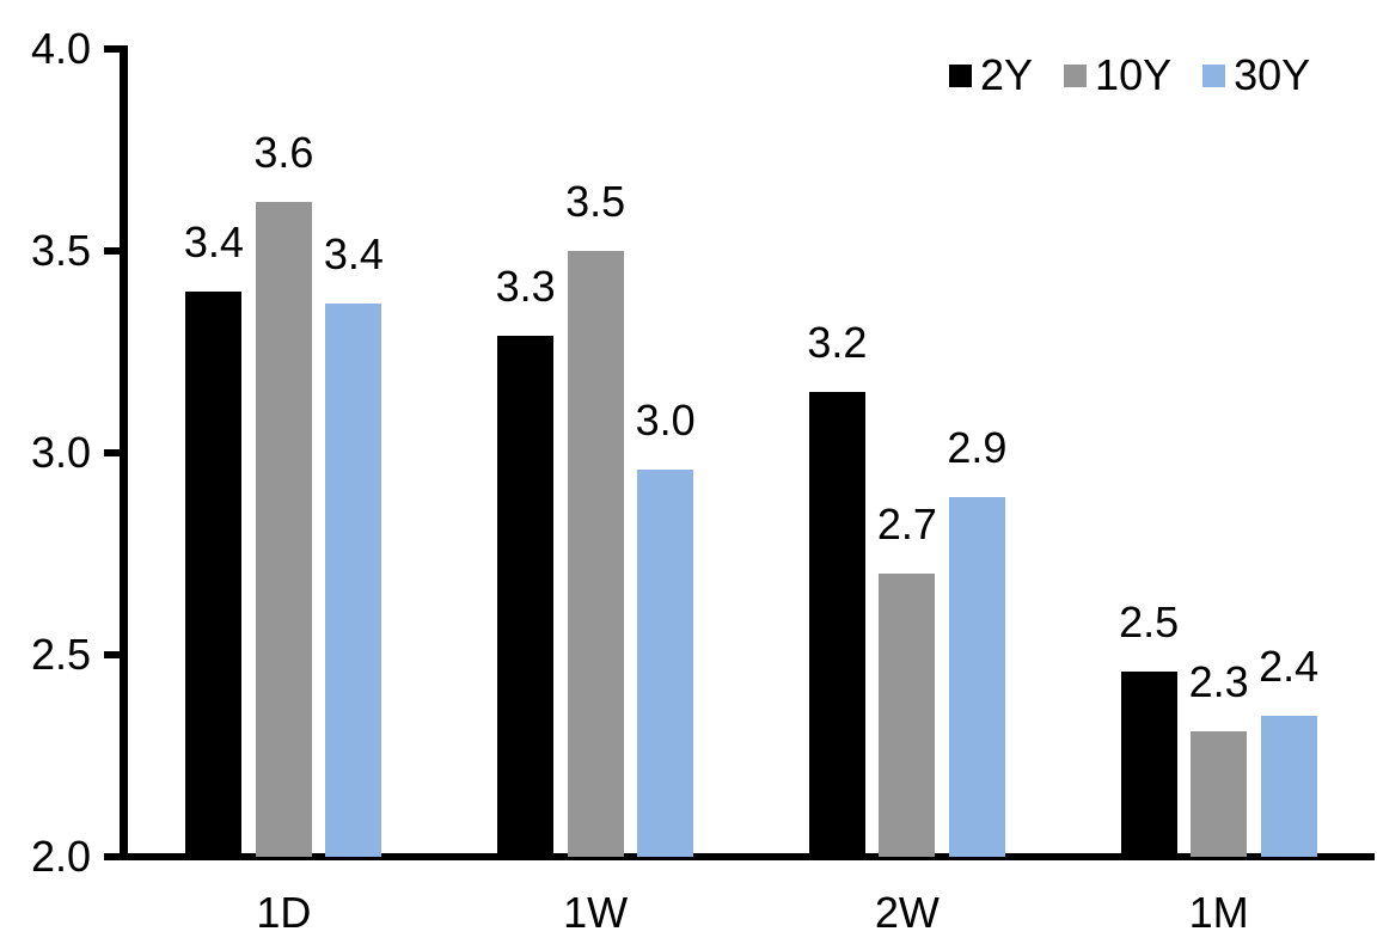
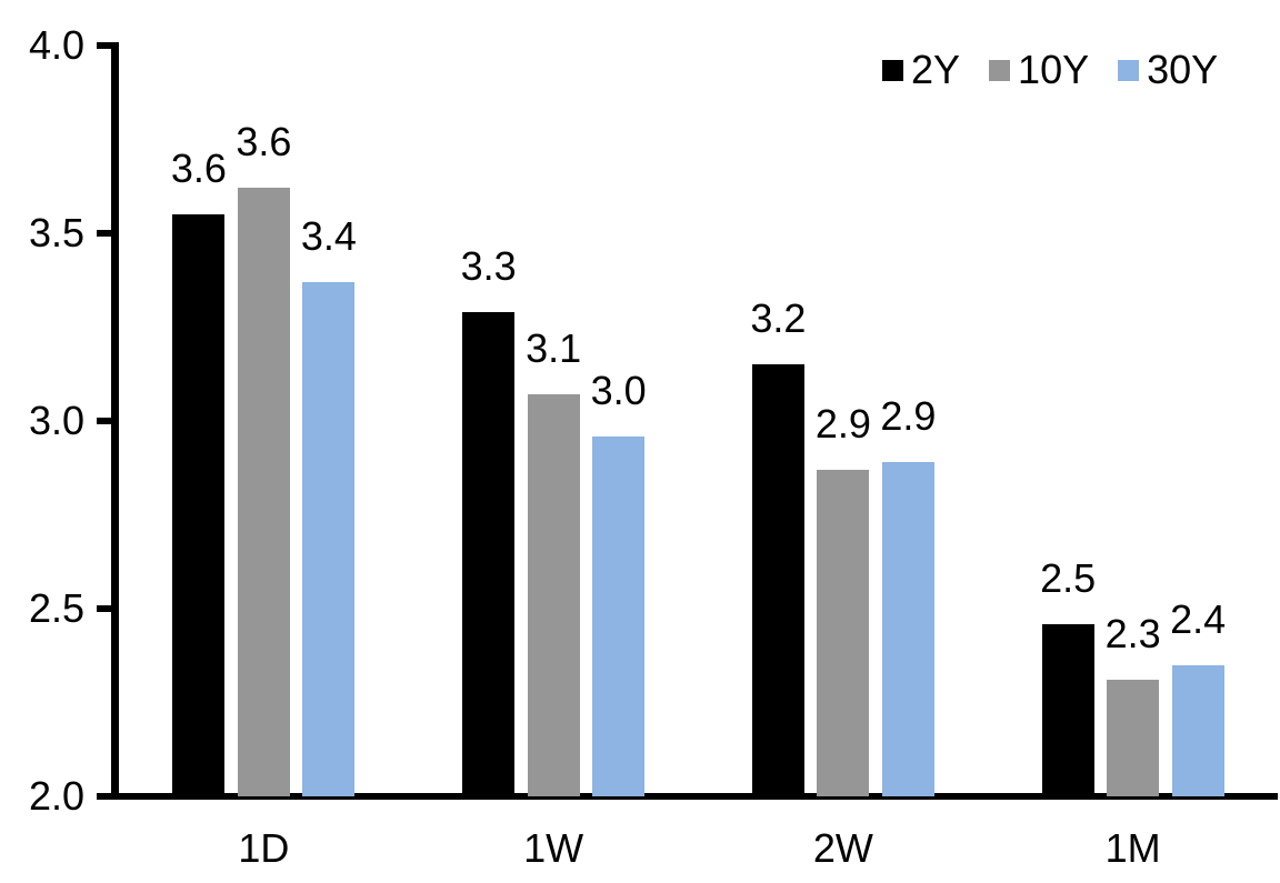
2Y/1D: 3.4 -> 3.6
10Y/1W: 3.5 -> 3.1
10Y/2W: 2.7 -> 2.9
